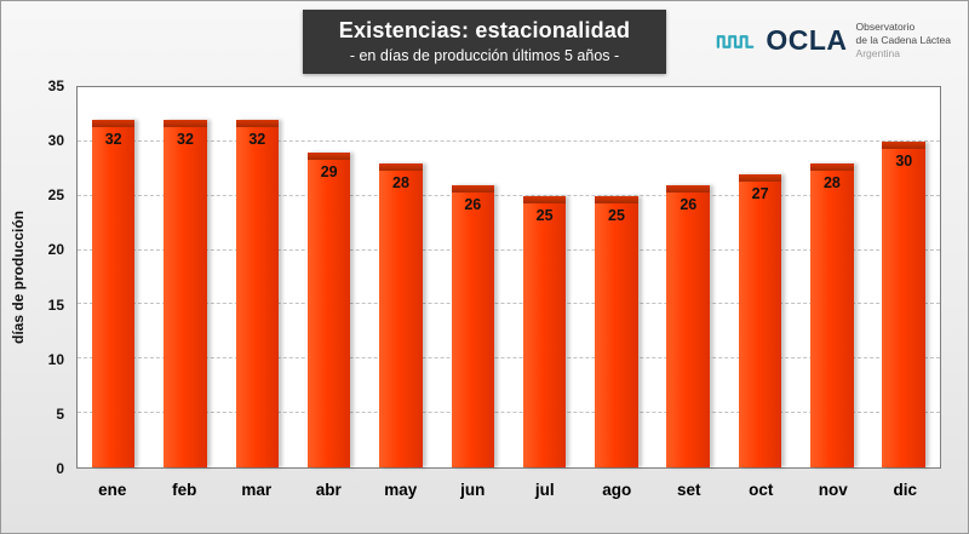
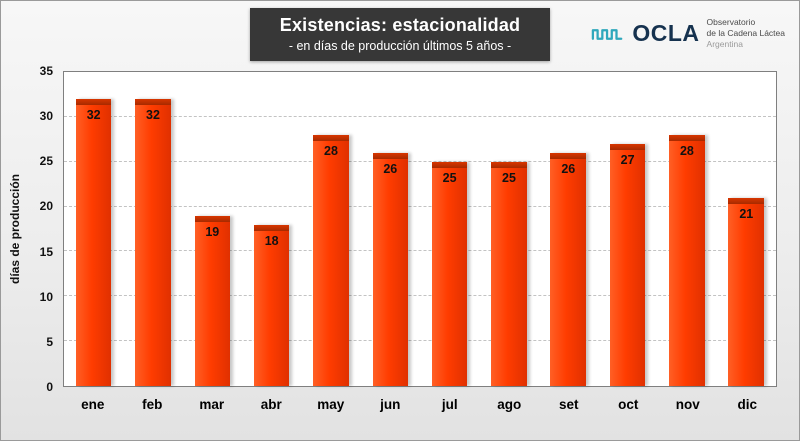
mar: 32 -> 19
abr: 29 -> 18
dic: 30 -> 21
